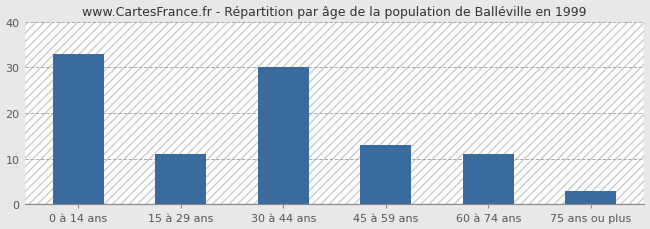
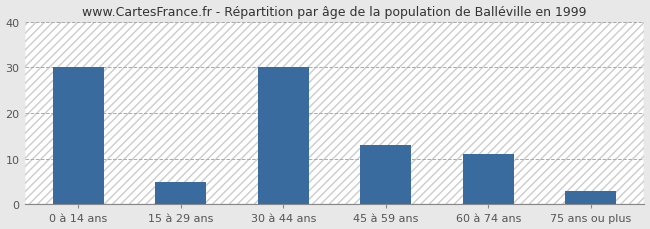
0 à 14 ans: 33 -> 30
15 à 29 ans: 11 -> 5
